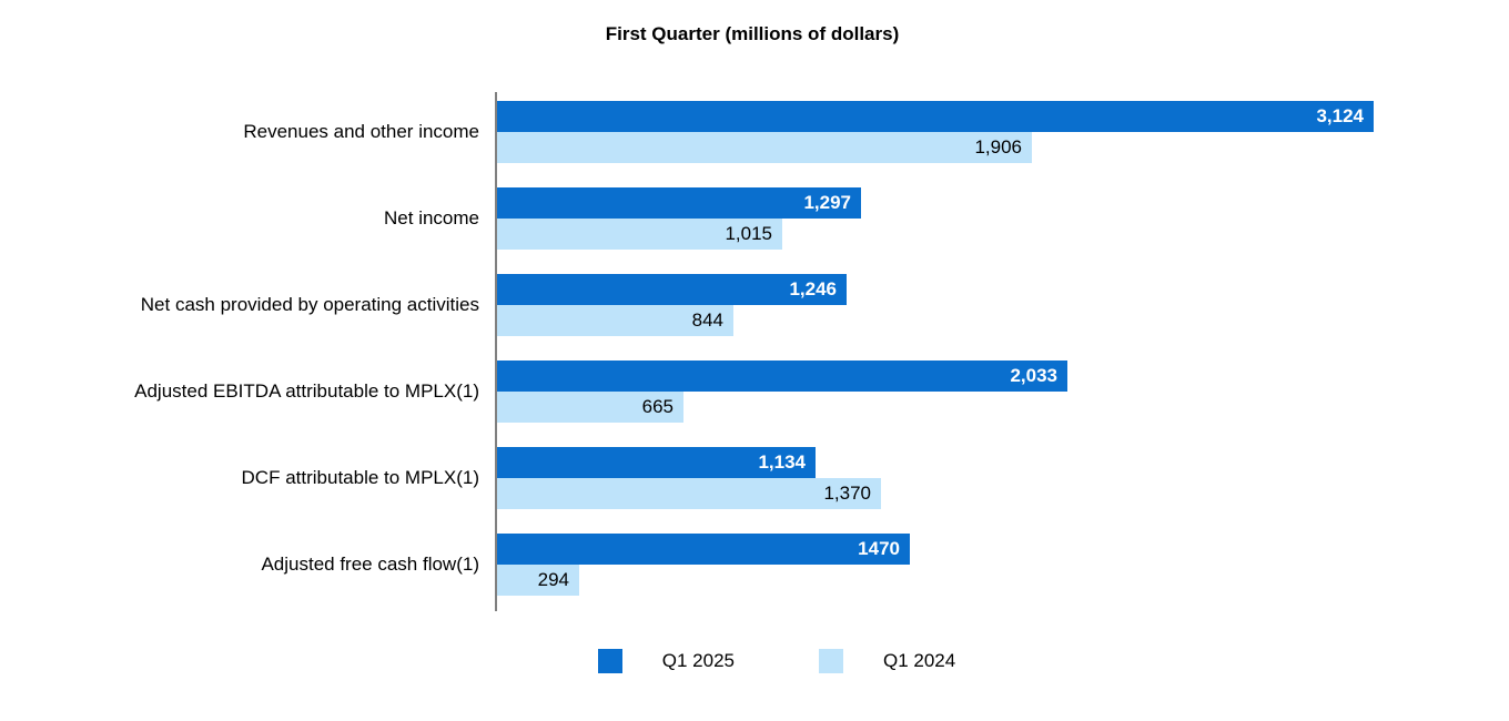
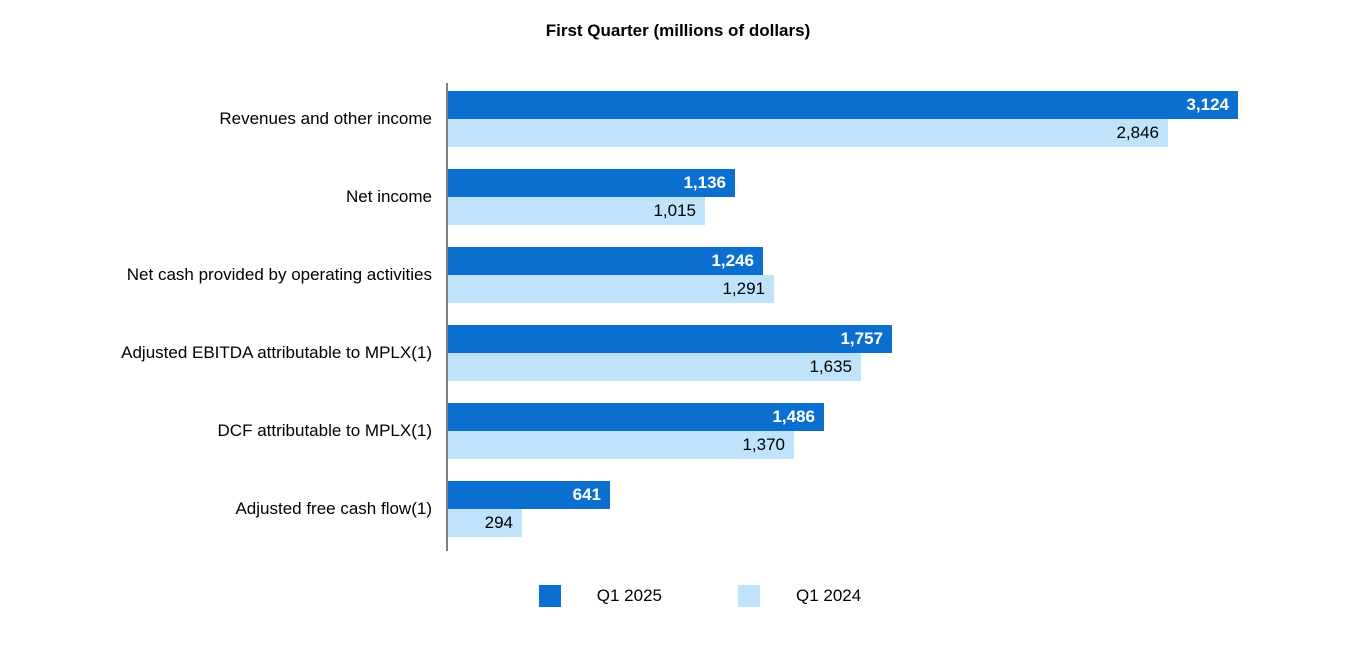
Q1 2024/Revenues and other income: 1,906 -> 2,846
Q1 2025/Net income: 1,297 -> 1,136
Q1 2024/Net cash provided by operating activities: 844 -> 1,291
Q1 2025/Adjusted EBITDA attributable to MPLX(1): 2,033 -> 1,757
Q1 2024/Adjusted EBITDA attributable to MPLX(1): 665 -> 1,635
Q1 2025/DCF attributable to MPLX(1): 1,134 -> 1,486
Q1 2025/Adjusted free cash flow(1): 1470 -> 641
